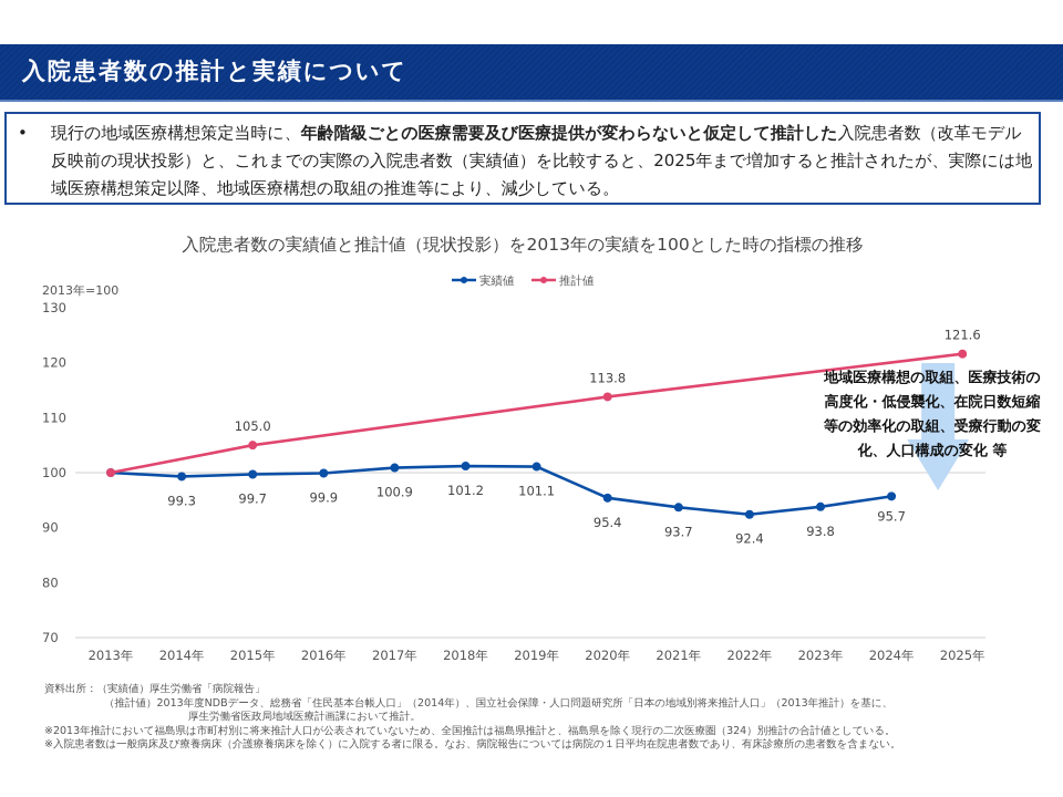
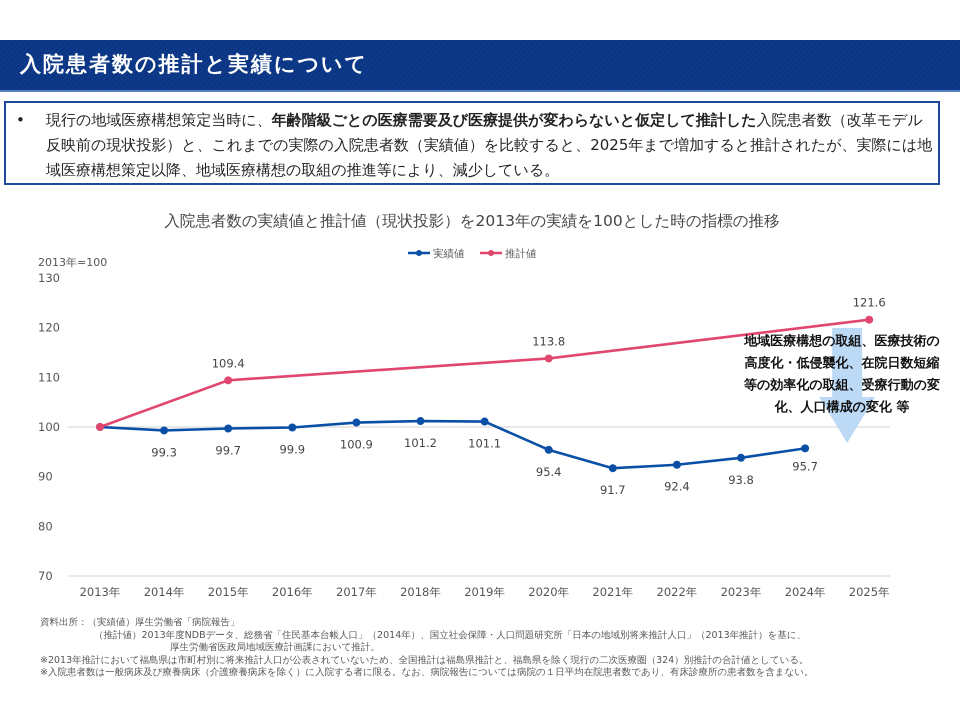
推計値/2015年: 105.0 -> 109.4
実績値/2021年: 93.7 -> 91.7
